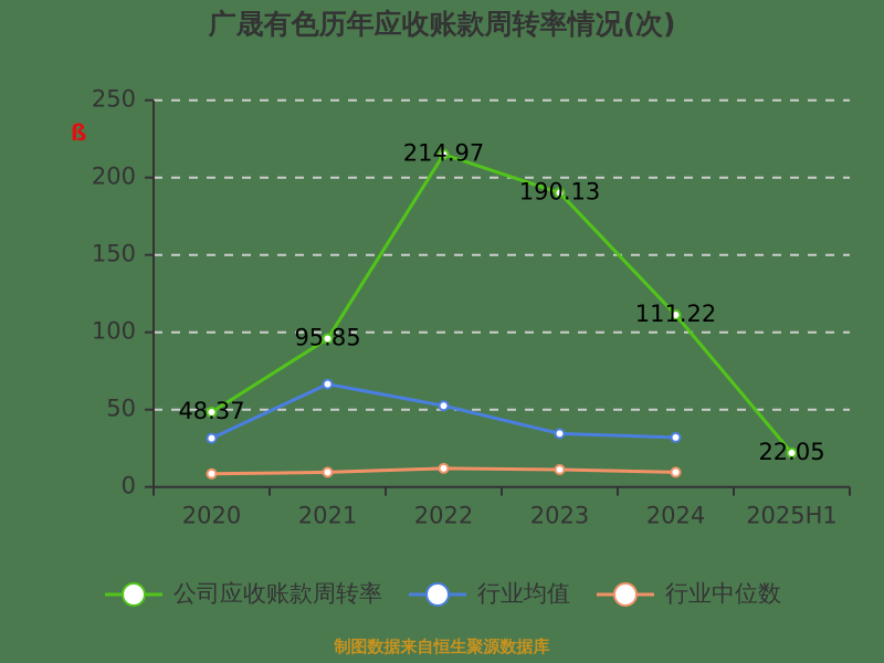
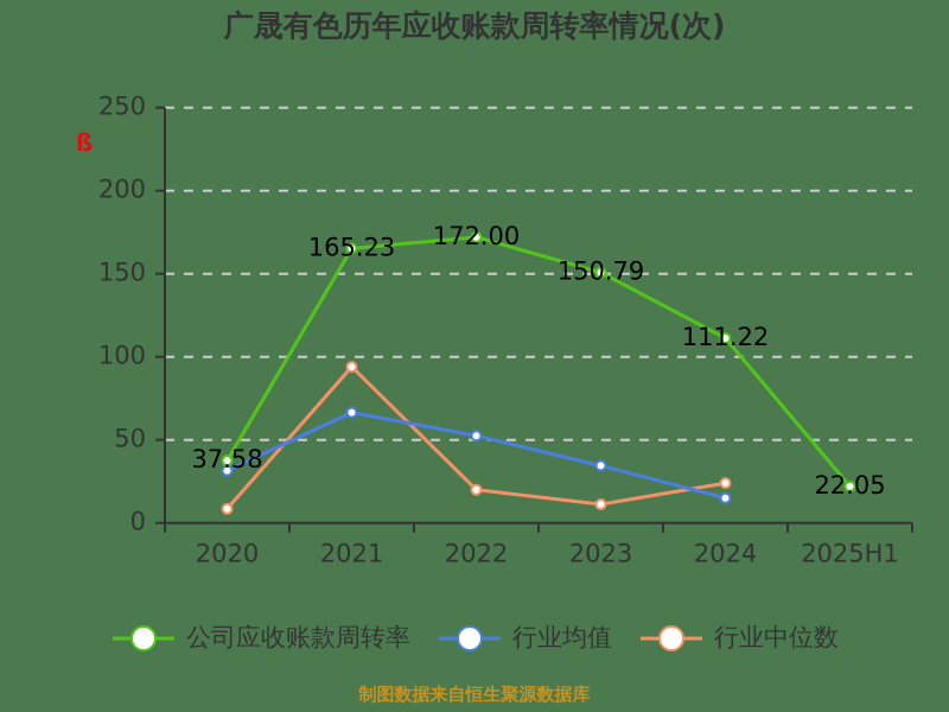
公司应收账款周转率/2020: 48.37 -> 37.58
公司应收账款周转率/2021: 95.85 -> 165.23
行业中位数/2021: 10 -> 94
公司应收账款周转率/2022: 214.97 -> 172.00
行业中位数/2022: 12 -> 20
公司应收账款周转率/2023: 190.13 -> 150.79
行业均值/2024: 32 -> 15
行业中位数/2024: 10 -> 24
